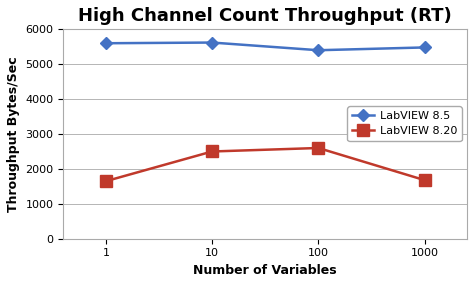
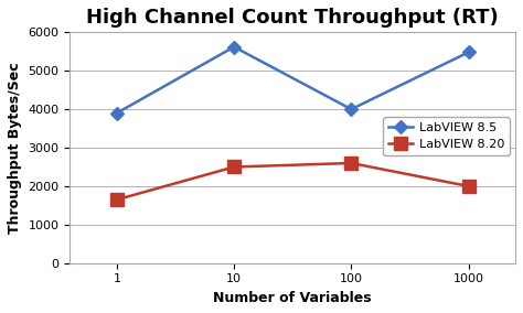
LabVIEW 8.5/1: 5600 -> 3900
LabVIEW 8.5/100: 5400 -> 4000
LabVIEW 8.20/1000: 1680 -> 2000
